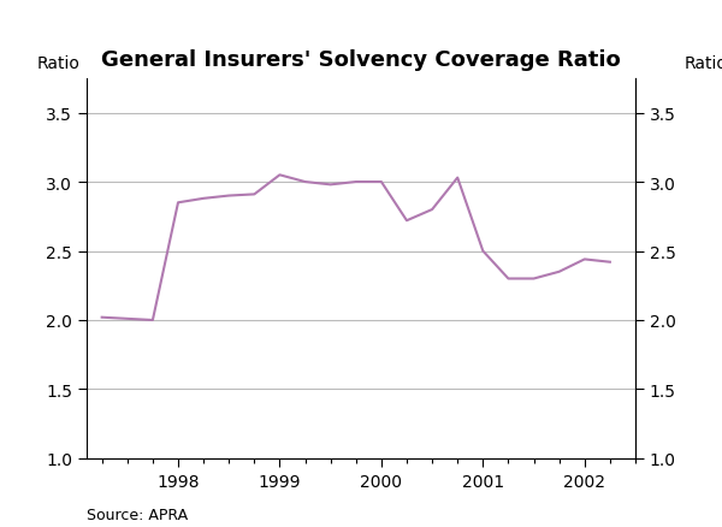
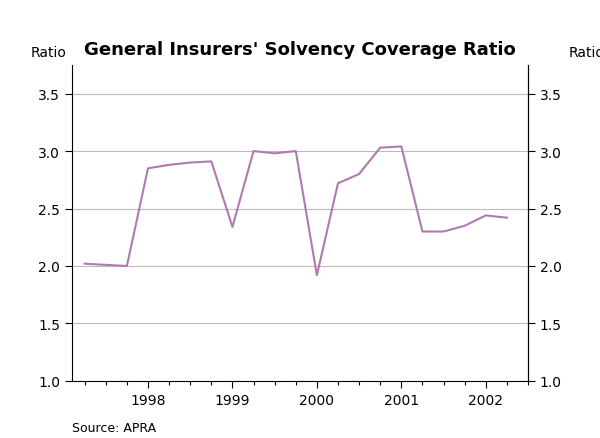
1999: 3.05 -> 2.34
2000: 3.00 -> 1.92
2001: 2.50 -> 3.04
